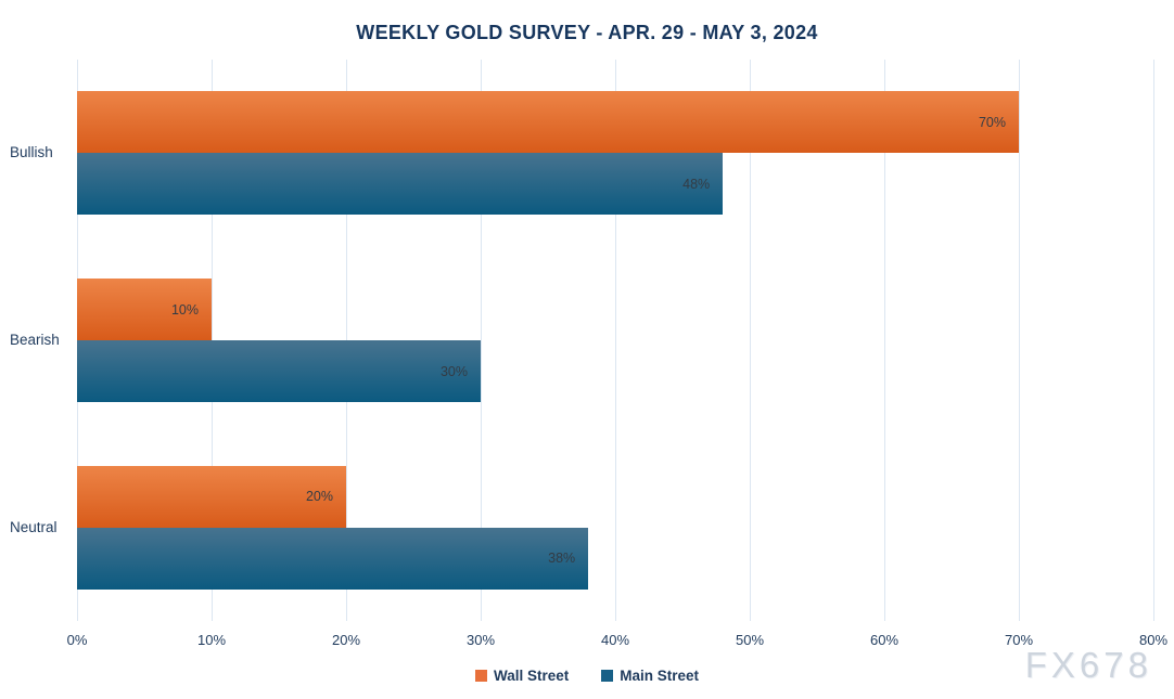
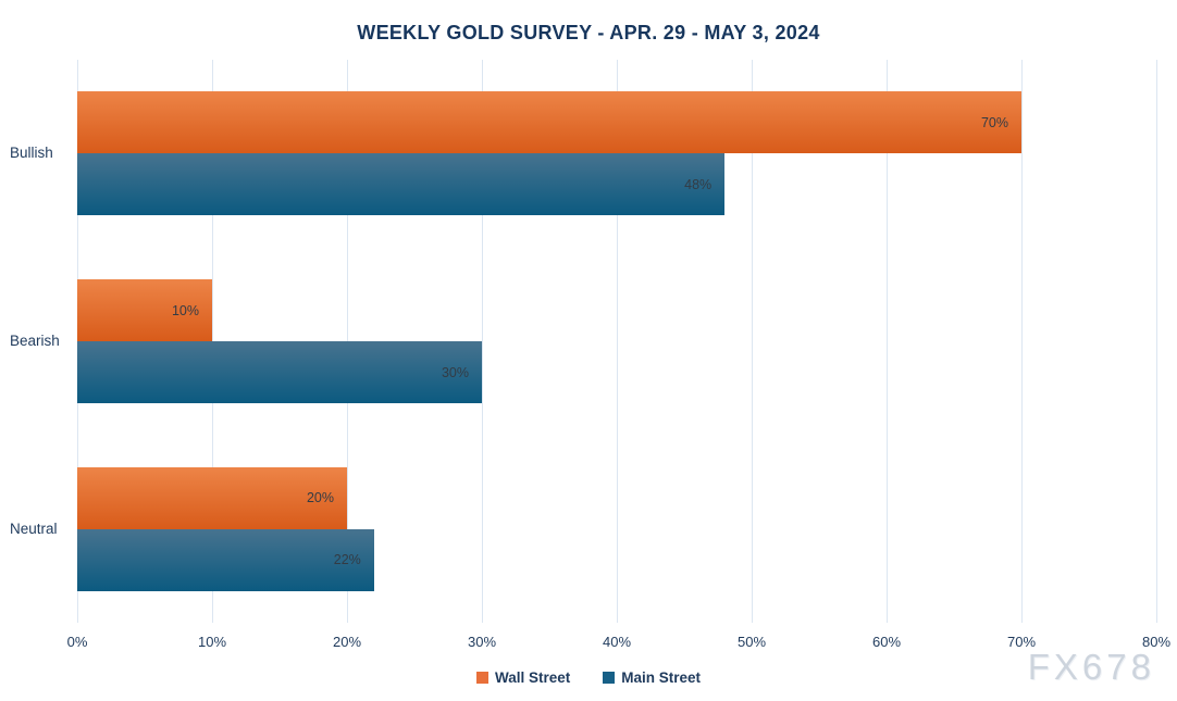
Main Street/Neutral: 38% -> 22%
